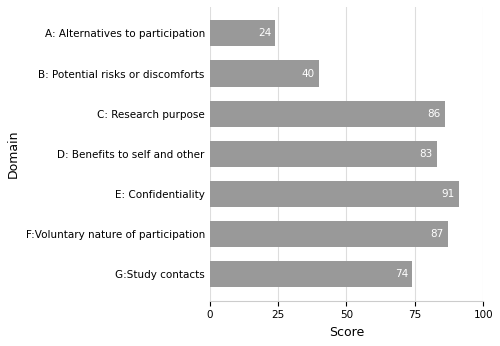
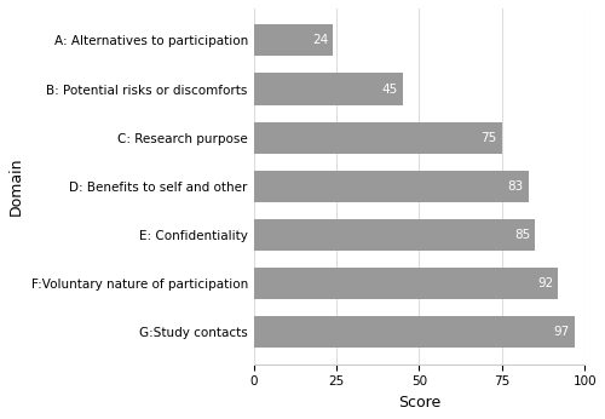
B: Potential risks or discomforts: 40 -> 45
C: Research purpose: 86 -> 75
E: Confidentiality: 91 -> 85
F:Voluntary nature of participation: 87 -> 92
G:Study contacts: 74 -> 97
